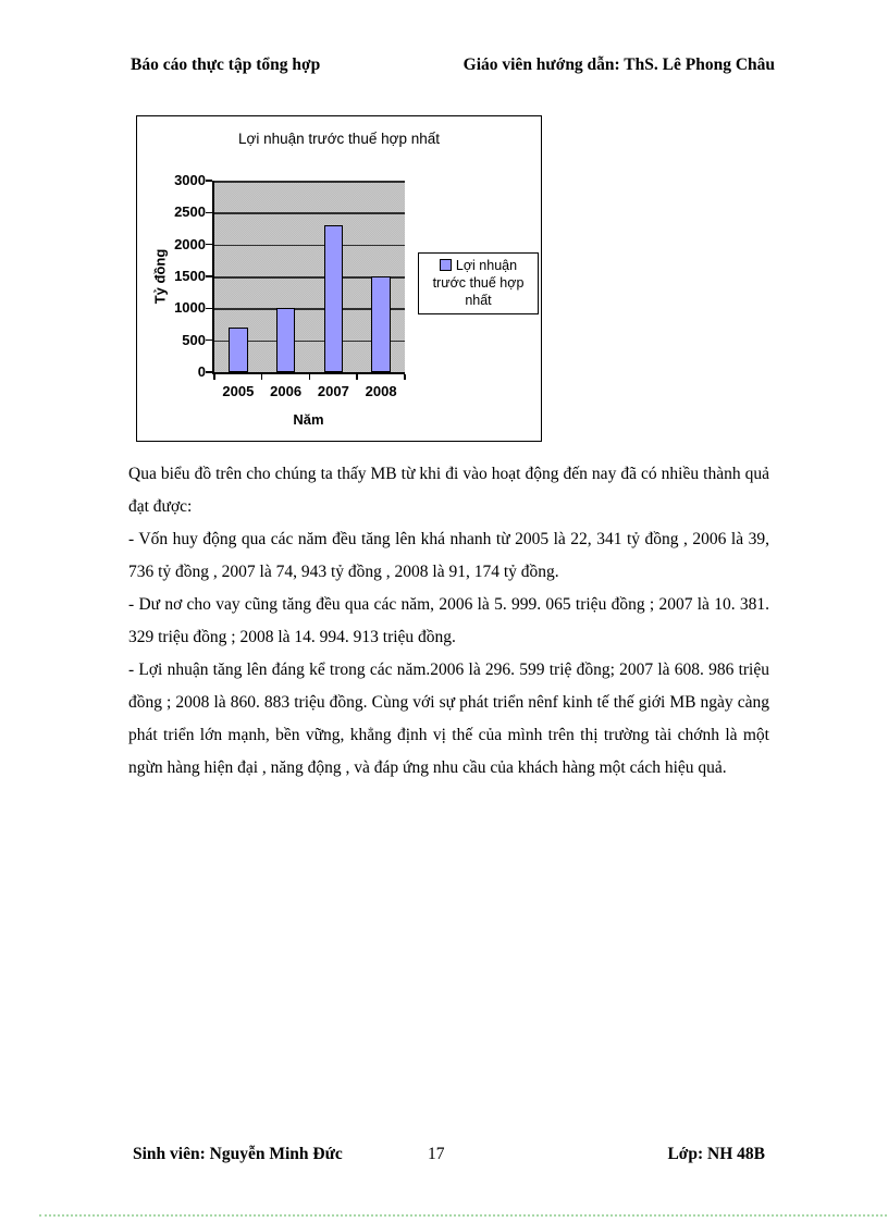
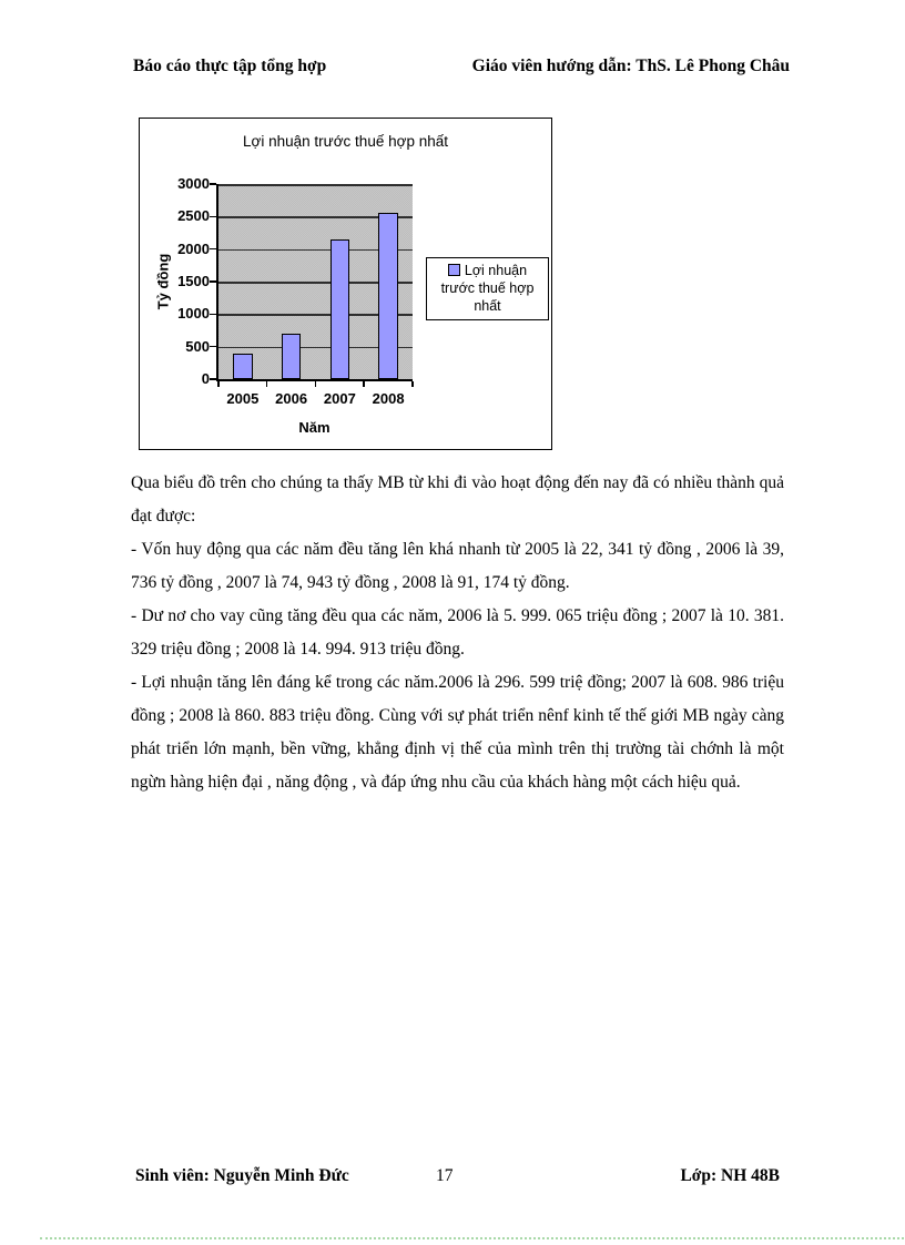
2005: 700 -> 400
2006: 1000 -> 700
2007: 2300 -> 2100
2008: 1500 -> 2600
